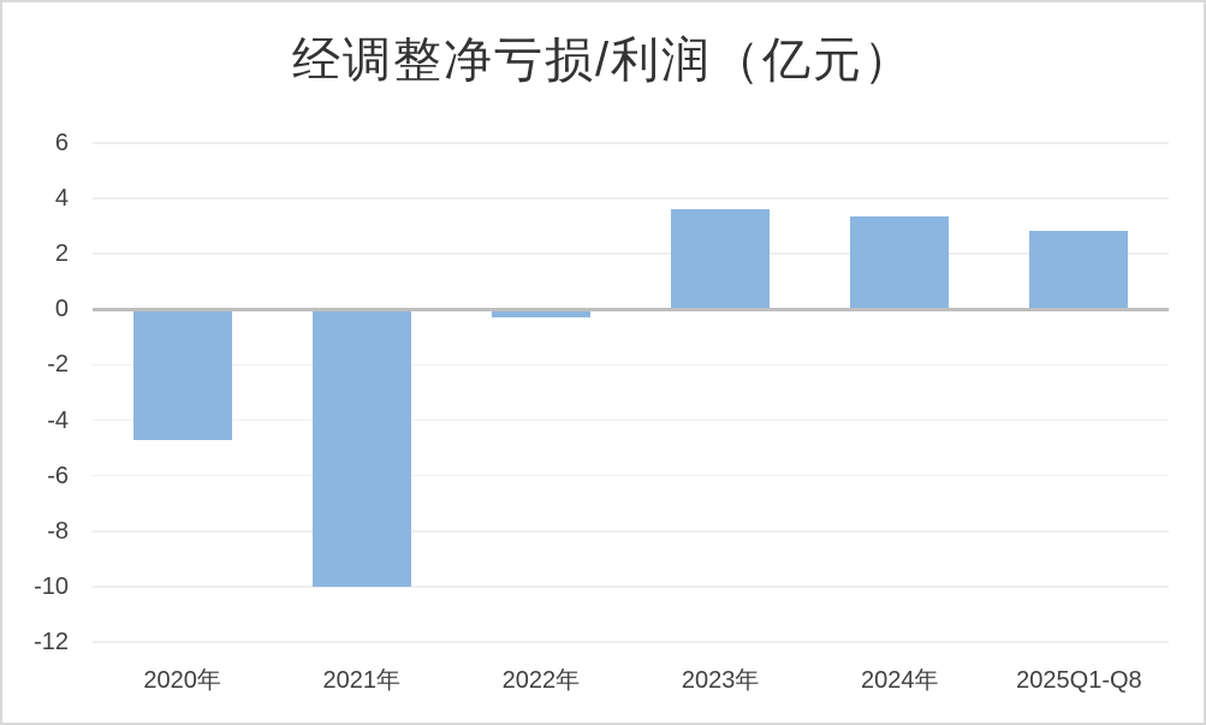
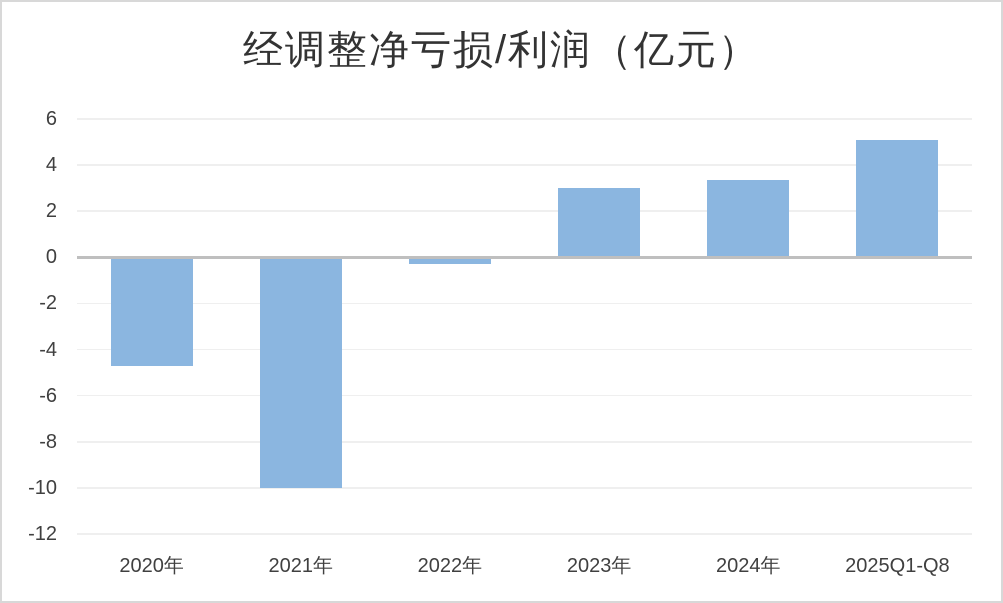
2023年: 3.6 -> 3.0
2025Q1-Q8: 2.9 -> 5.1
